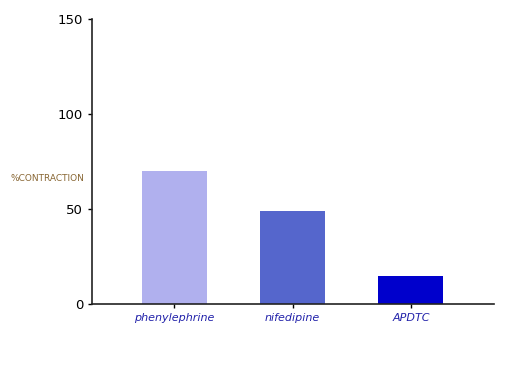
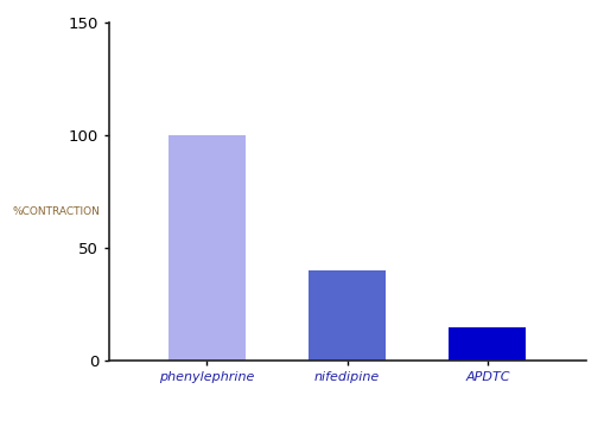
phenylephrine: 70 -> 100
nifedipine: 49 -> 40
